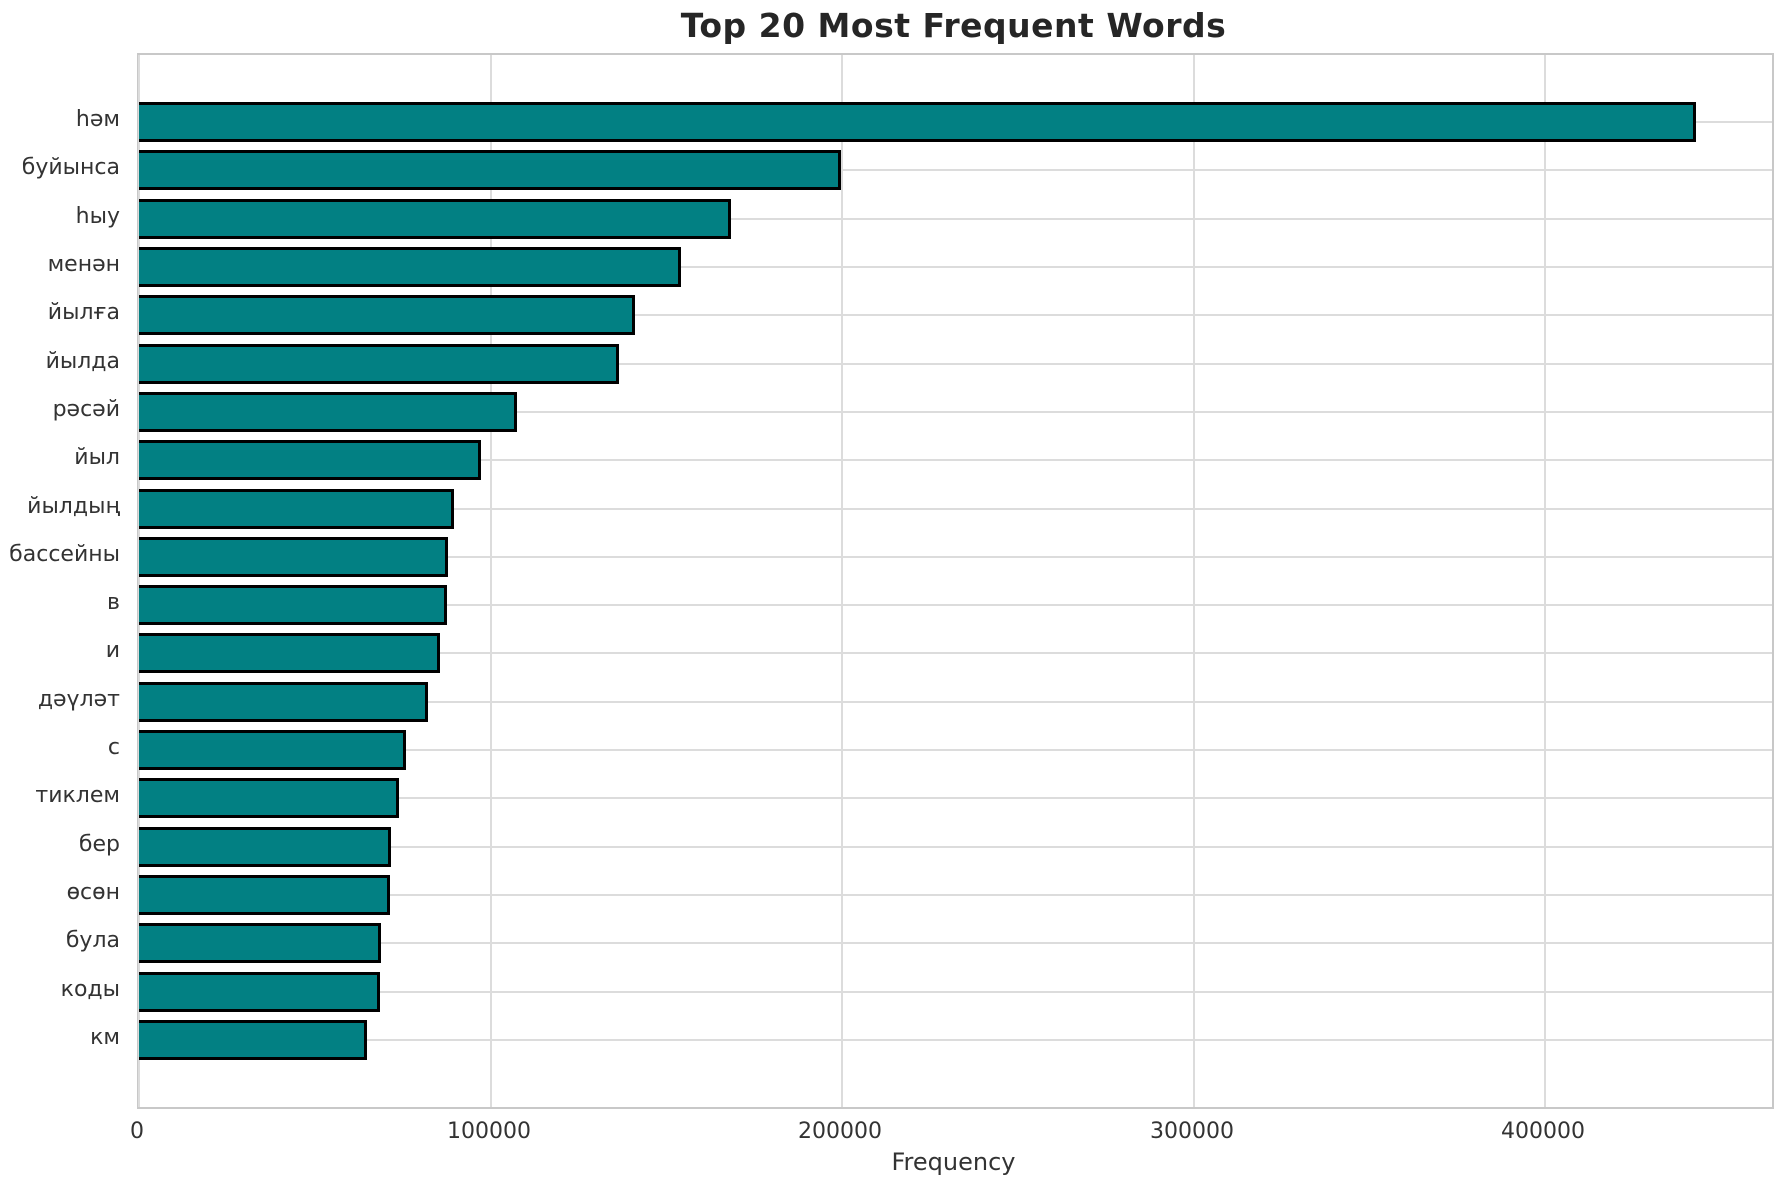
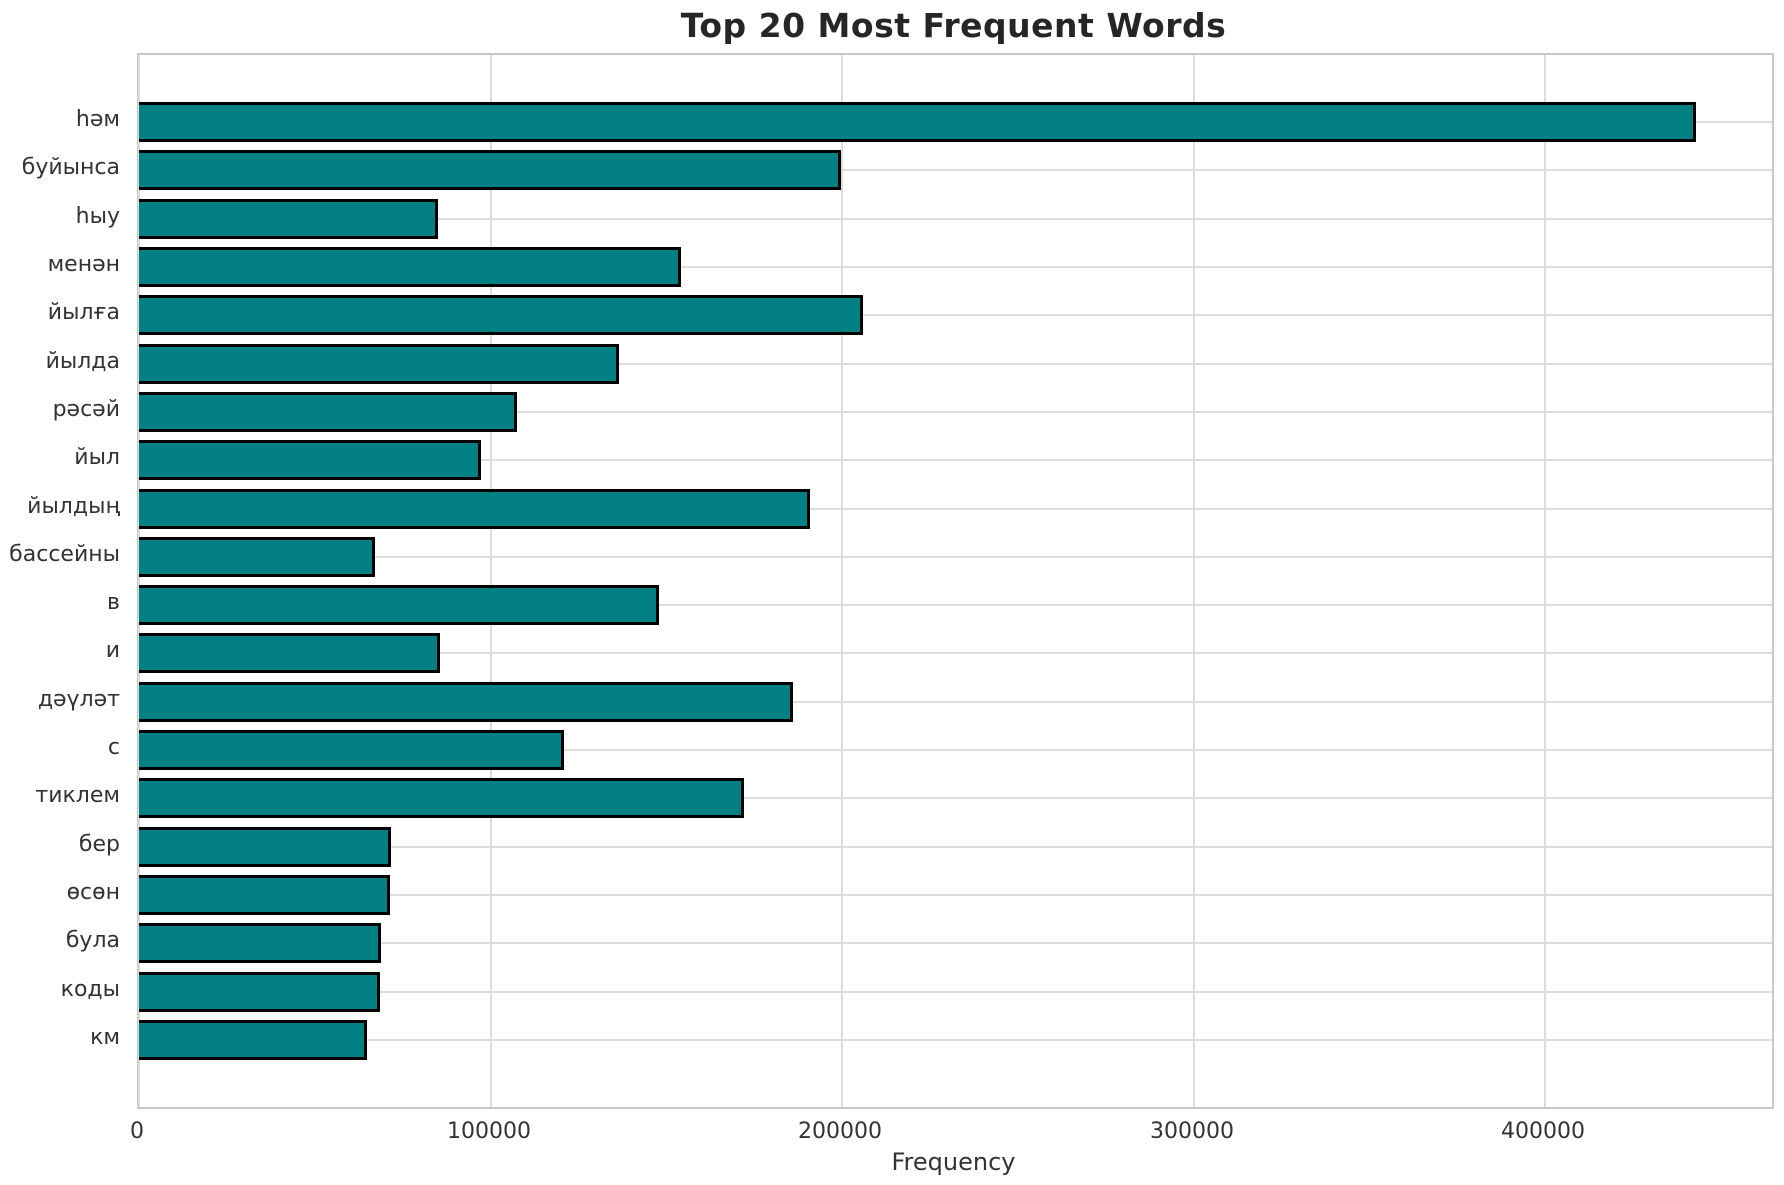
һыу: 168000 -> 85000
йылға: 141000 -> 206000
йылдың: 90000 -> 191000
бассейны: 88000 -> 67000
в: 88000 -> 148000
дәүләт: 82000 -> 186000
с: 76000 -> 121000
тиклем: 74000 -> 172000
